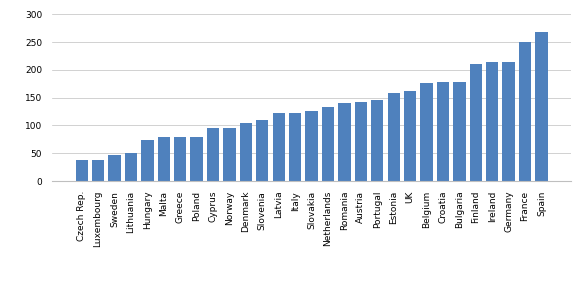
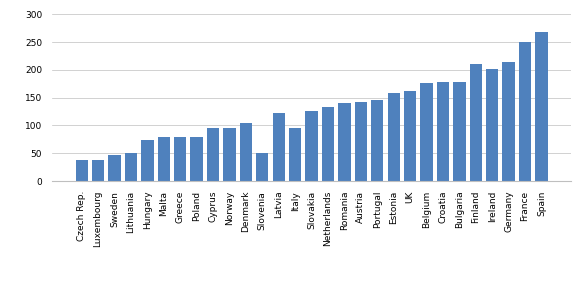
Slovenia: 110 -> 50
Italy: 123 -> 96
Ireland: 214 -> 202
